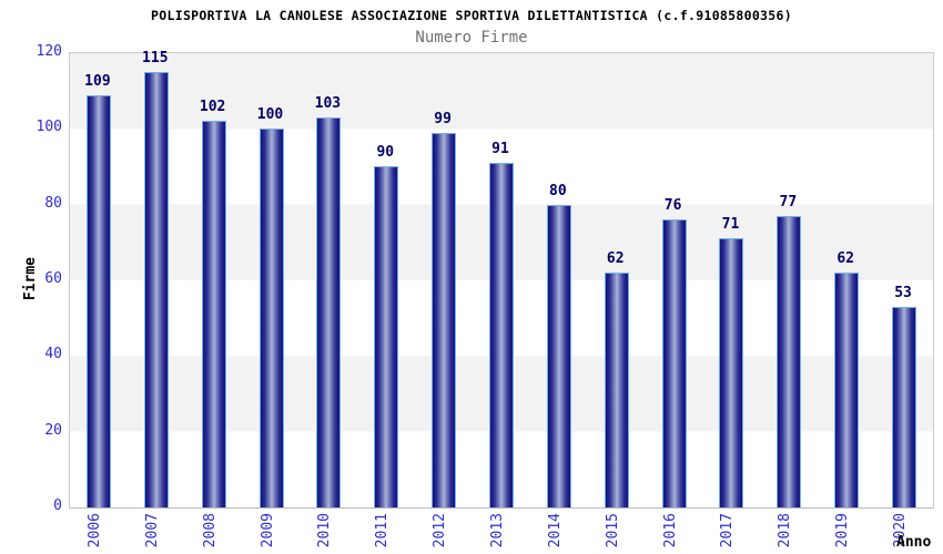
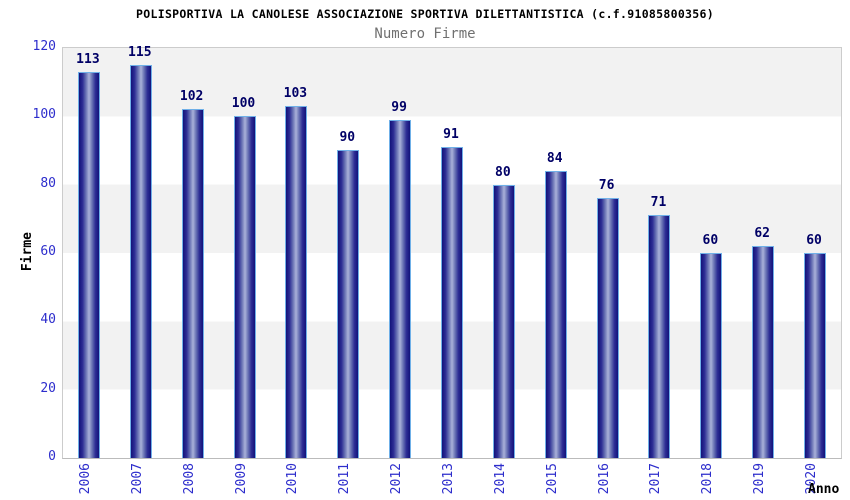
2006: 109 -> 113
2015: 62 -> 84
2018: 77 -> 60
2020: 53 -> 60
